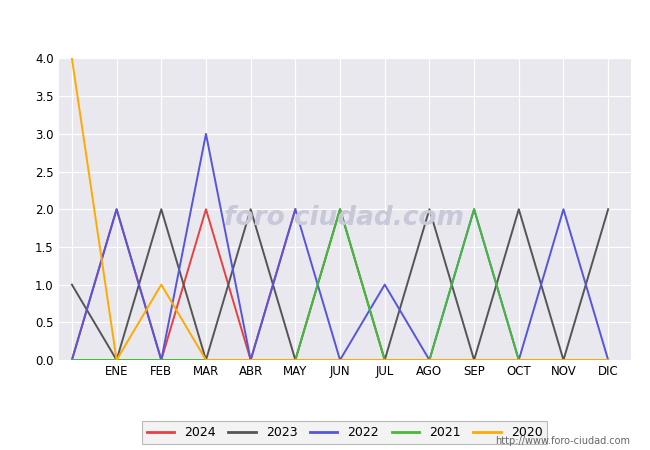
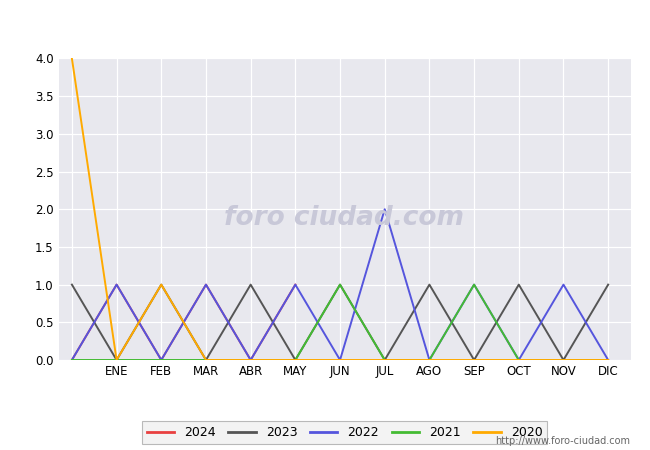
2024/ENE: 2 -> 1
2022/ENE: 2 -> 1
2023/FEB: 2 -> 1
2024/MAR: 2 -> 1
2022/MAR: 3 -> 1
2023/ABR: 2 -> 1
2024/MAY: 2 -> 1
2022/MAY: 2 -> 1
2023/JUN: 2 -> 1
2021/JUN: 2 -> 1
2022/JUL: 1 -> 2
2023/AGO: 2 -> 1
2022/SEP: 2 -> 1
2021/SEP: 2 -> 1
2023/OCT: 2 -> 1
2022/NOV: 2 -> 1
2023/DIC: 2 -> 1
